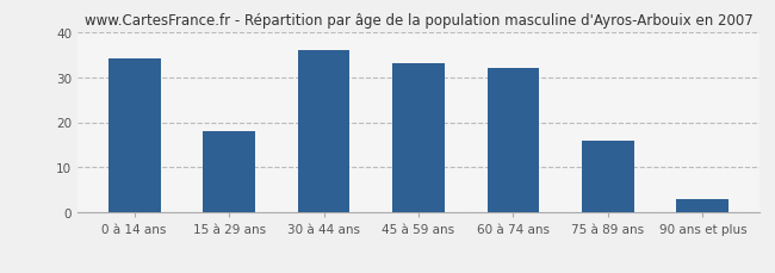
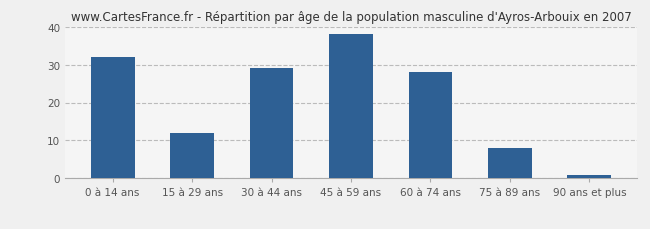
0 à 14 ans: 34 -> 32
15 à 29 ans: 18 -> 12
30 à 44 ans: 36 -> 29
45 à 59 ans: 33 -> 38
60 à 74 ans: 32 -> 28
75 à 89 ans: 16 -> 8
90 ans et plus: 3 -> 1
